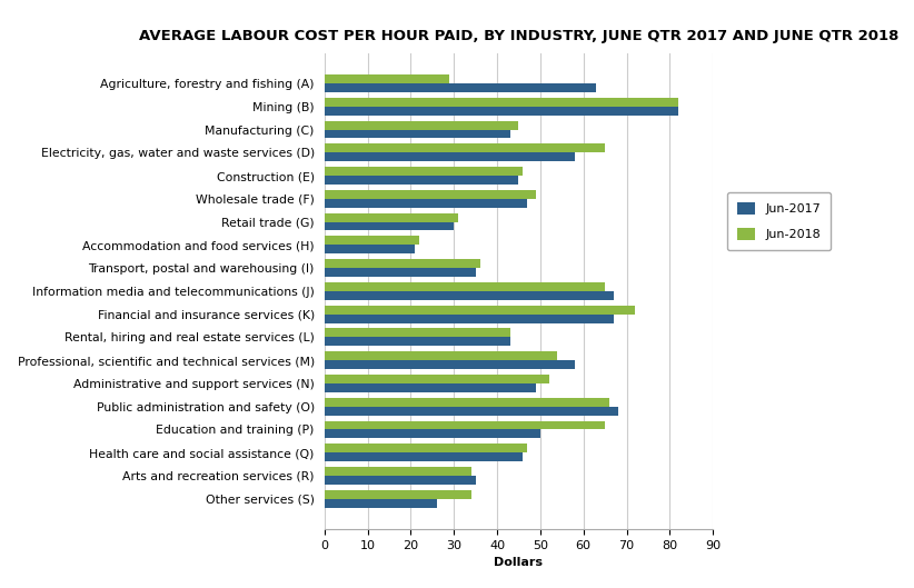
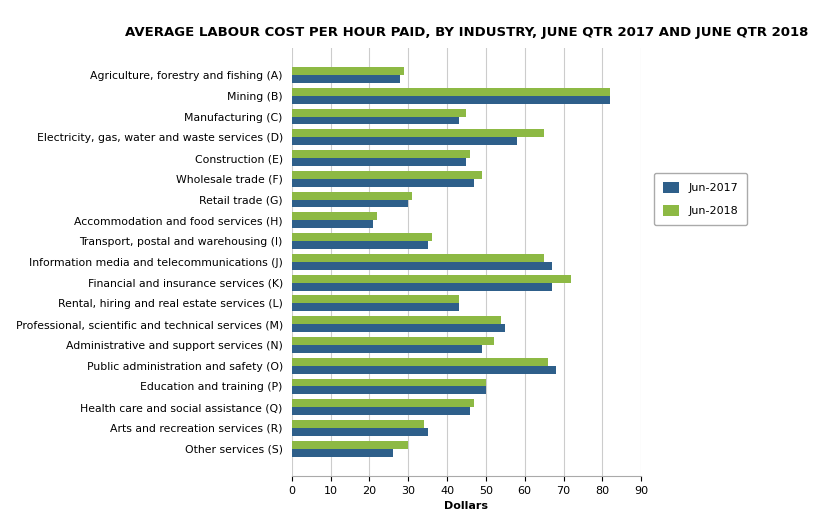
Jun-2017/Agriculture, forestry and fishing (A): 63 -> 28
Jun-2017/Professional, scientific and technical services (M): 58 -> 55
Jun-2018/Education and training (P): 65 -> 50
Jun-2018/Other services (S): 34 -> 30
